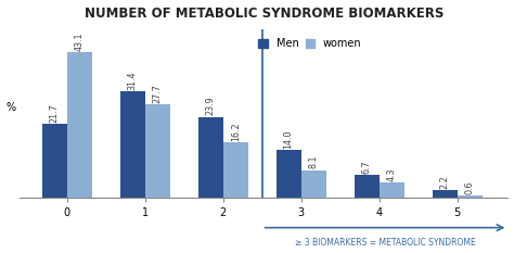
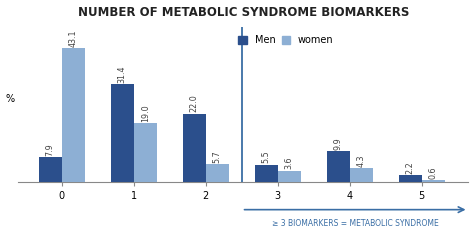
Men/0: 21.7 -> 7.9
women/1: 27.7 -> 19.0
Men/2: 23.9 -> 22.0
women/2: 16.2 -> 5.7
Men/3: 14.0 -> 5.5
women/3: 8.1 -> 3.6
Men/4: 6.7 -> 9.9
